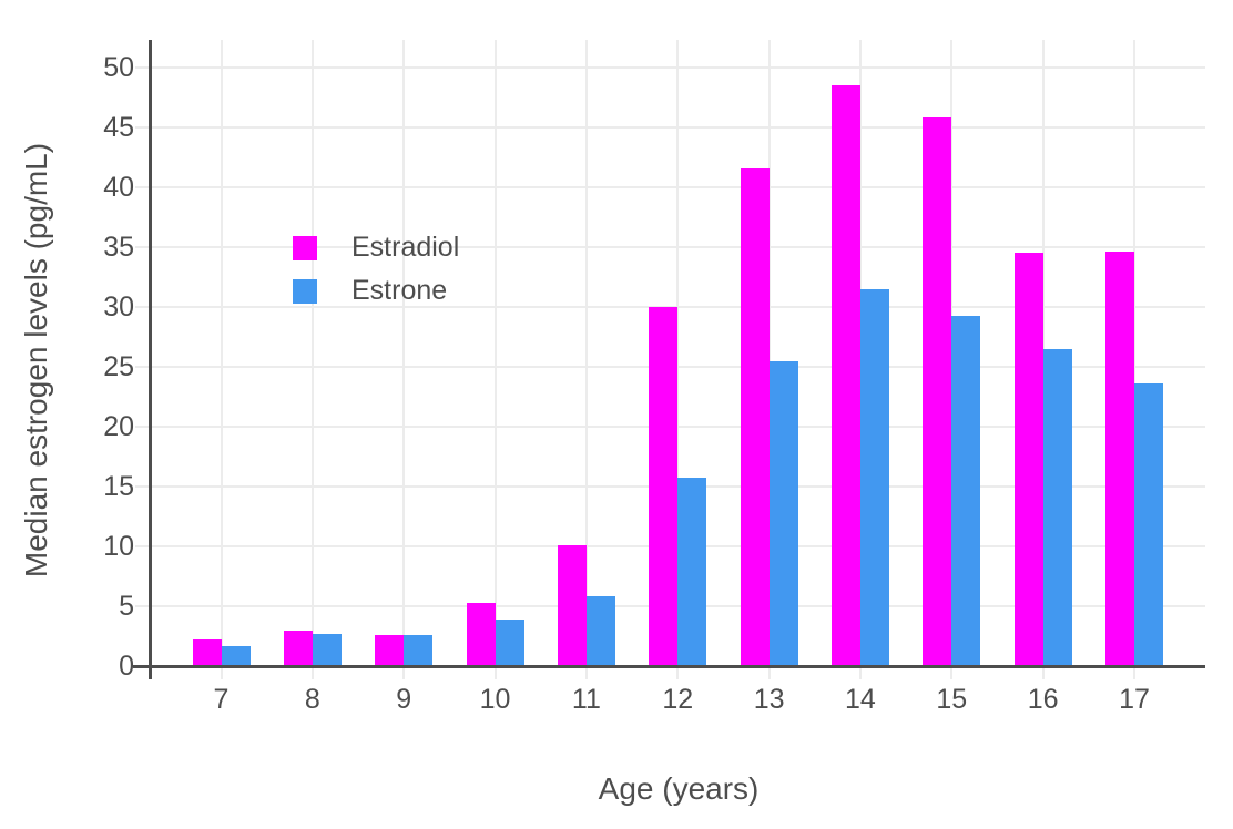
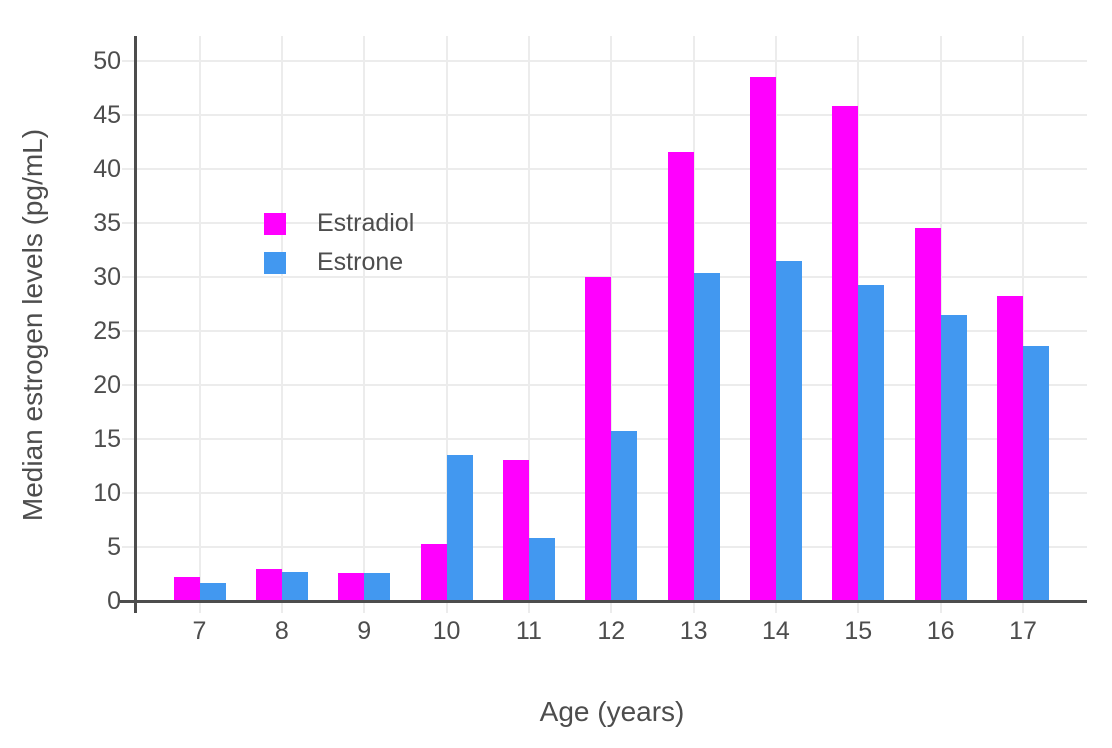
Estrone/10: 3.9 -> 13.5
Estradiol/11: 10.1 -> 13.1
Estrone/13: 25.5 -> 30.4
Estradiol/17: 34.6 -> 28.2
